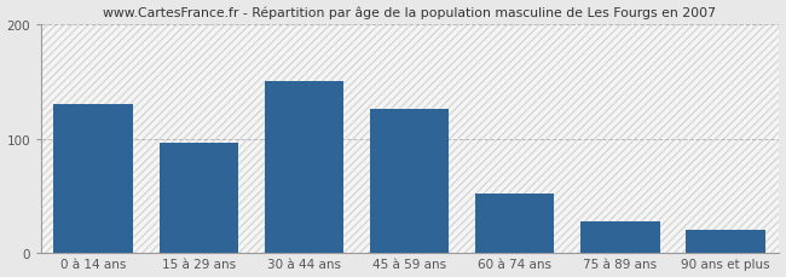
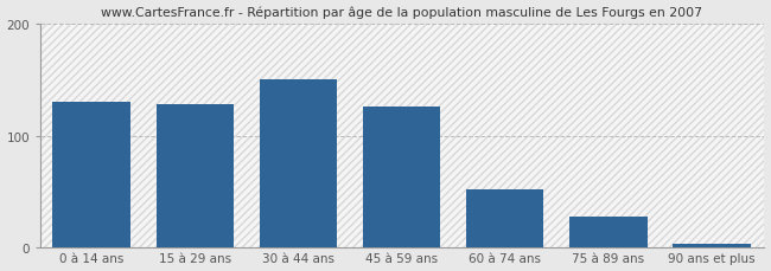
15 à 29 ans: 96 -> 128
90 ans et plus: 20 -> 3
